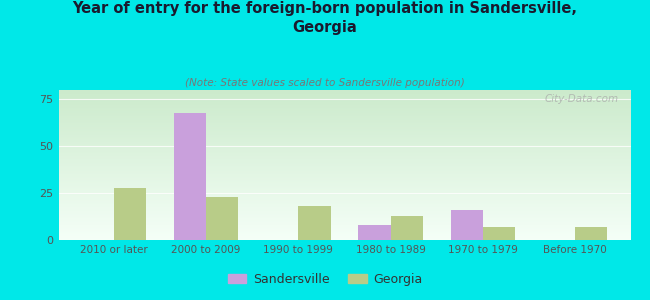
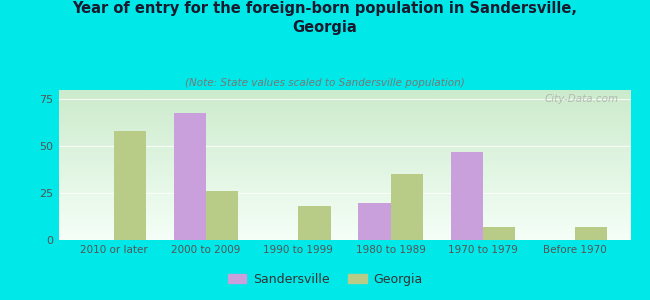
Georgia/2010 or later: 28 -> 58
Georgia/2000 to 2009: 23 -> 26
Sandersville/1980 to 1989: 8 -> 20
Georgia/1980 to 1989: 13 -> 35
Sandersville/1970 to 1979: 16 -> 47
